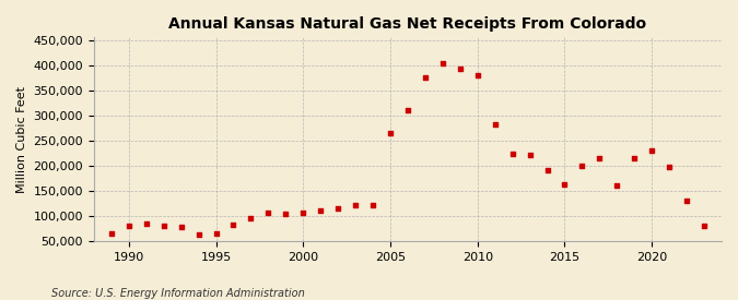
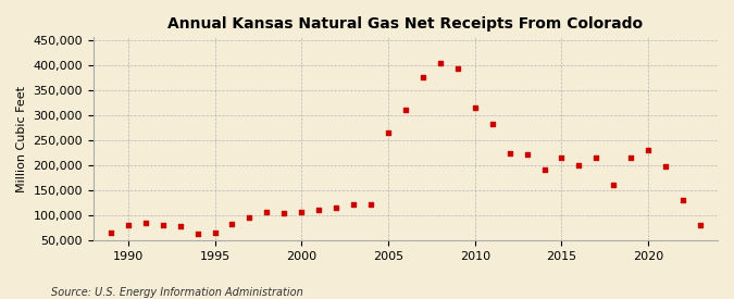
2010: 380,000 -> 315,000
2015: 162,000 -> 215,000
